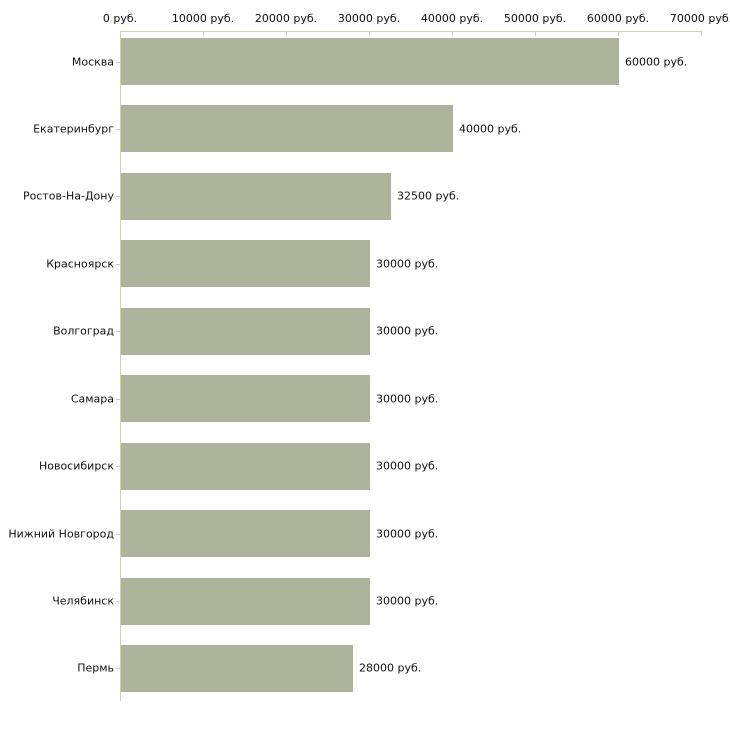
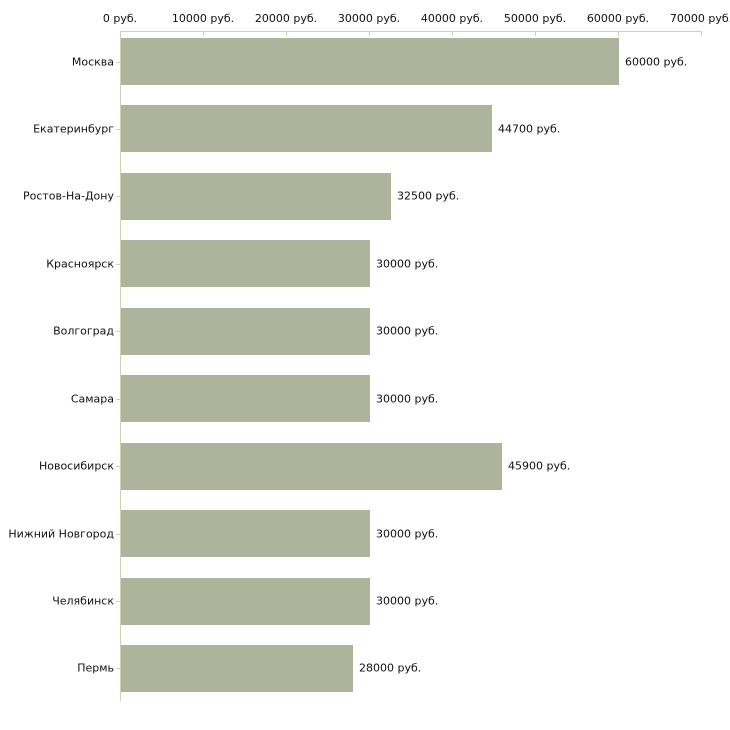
Екатеринбург: 40000 -> 44700
Новосибирск: 30000 -> 45900
